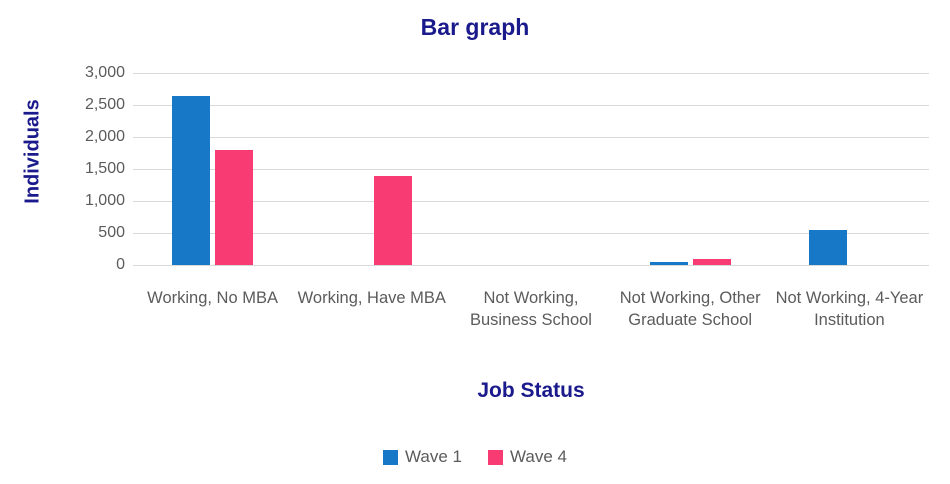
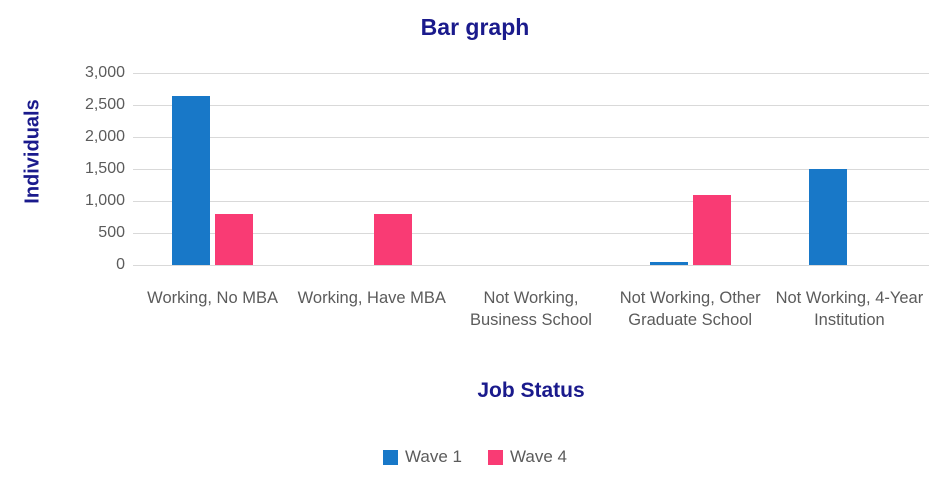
Wave 4/Working, No MBA: 1800 -> 800
Wave 4/Working, Have MBA: 1400 -> 800
Wave 4/Not Working, Other Graduate School: 100 -> 1100
Wave 1/Not Working, 4-Year Institution: 600 -> 1500
